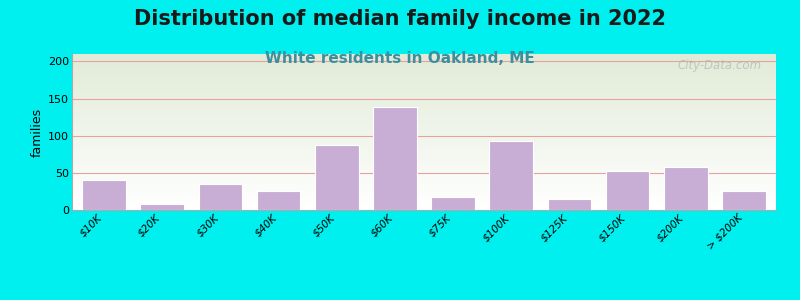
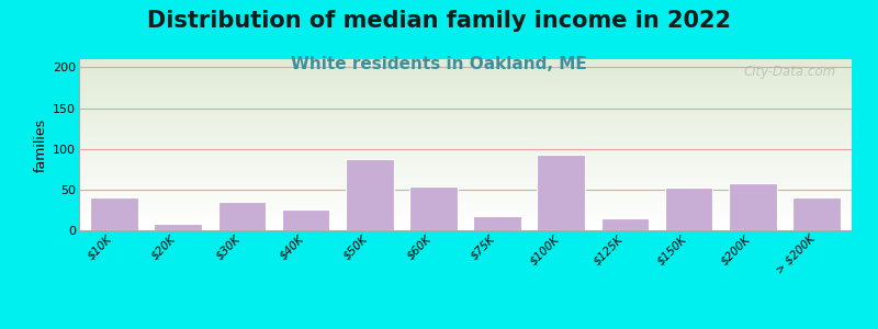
$60K: 138 -> 54
> $200K: 25 -> 40
